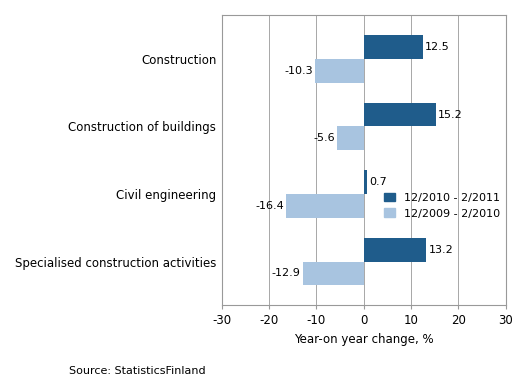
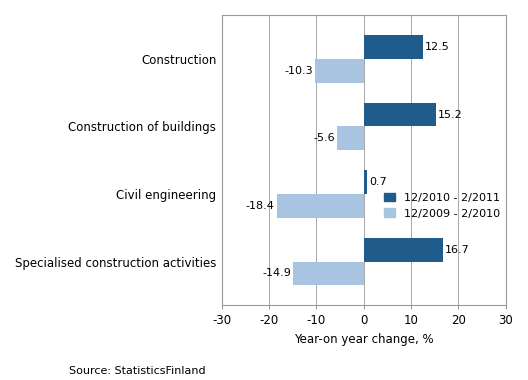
12/2009 - 2/2010/Civil engineering: -16.4 -> -18.4
12/2010 - 2/2011/Specialised construction activities: 13.2 -> 16.7
12/2009 - 2/2010/Specialised construction activities: -12.9 -> -14.9
